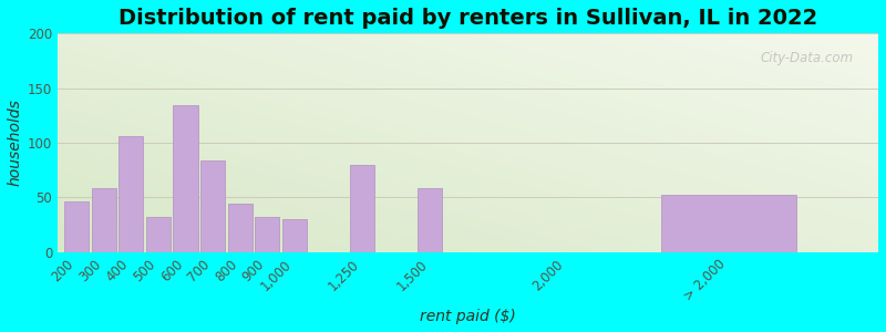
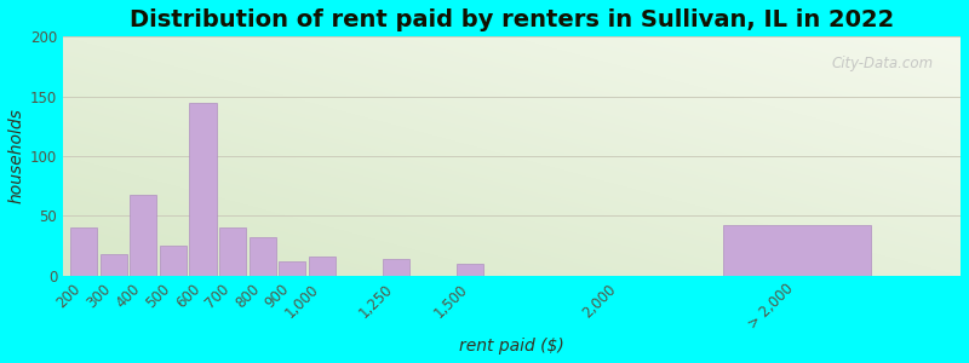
200: 46 -> 40
300: 58 -> 18
400: 106 -> 68
500: 32 -> 25
600: 134 -> 145
700: 84 -> 40
800: 44 -> 32
900: 32 -> 12
1,000: 30 -> 16
1,250: 80 -> 14
1,500: 58 -> 10
> 2,000: 52 -> 42
